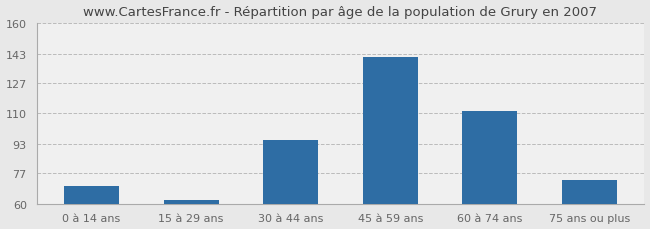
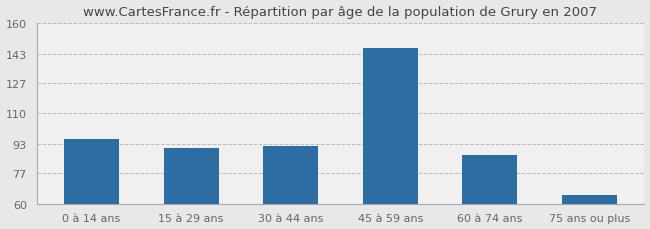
0 à 14 ans: 70 -> 96
15 à 29 ans: 62 -> 91
30 à 44 ans: 95 -> 92
45 à 59 ans: 141 -> 146
60 à 74 ans: 111 -> 87
75 ans ou plus: 73 -> 65
